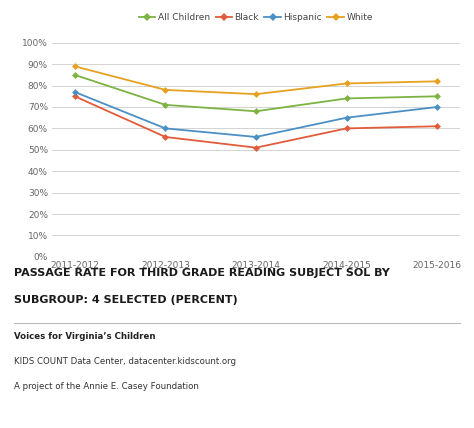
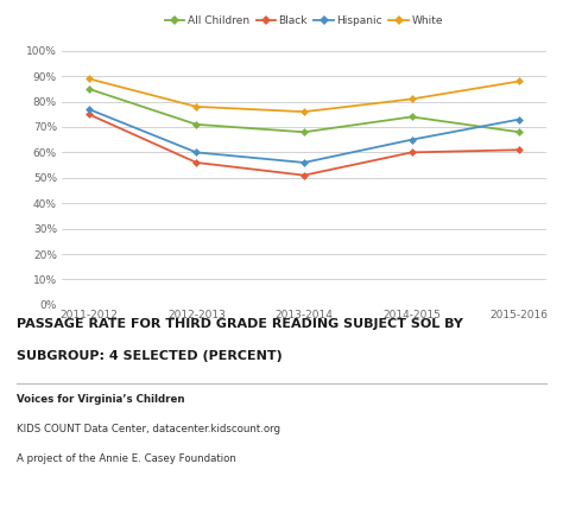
All Children/2015-2016: 75% -> 68%
Hispanic/2015-2016: 70% -> 73%
White/2015-2016: 82% -> 88%
